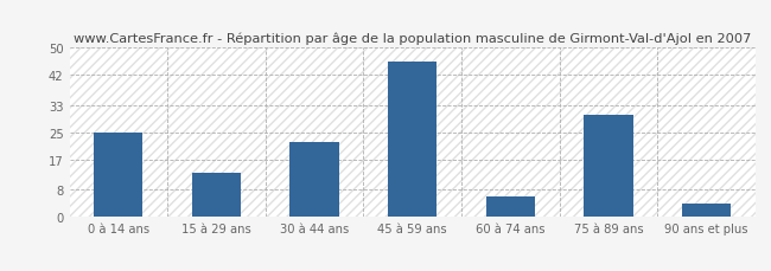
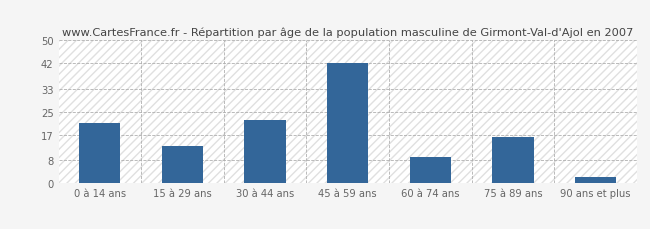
0 à 14 ans: 25 -> 21
45 à 59 ans: 46 -> 42
60 à 74 ans: 6 -> 9
75 à 89 ans: 30 -> 16
90 ans et plus: 4 -> 2
